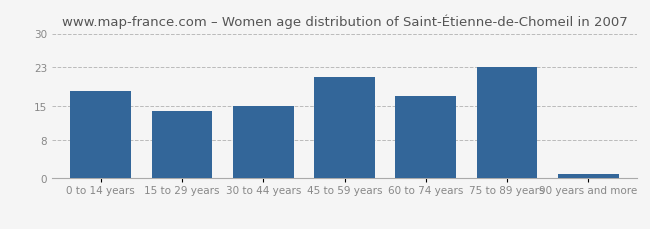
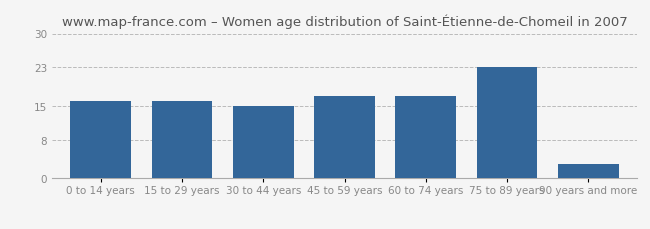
0 to 14 years: 18 -> 16
15 to 29 years: 14 -> 16
45 to 59 years: 21 -> 17
90 years and more: 1 -> 3
